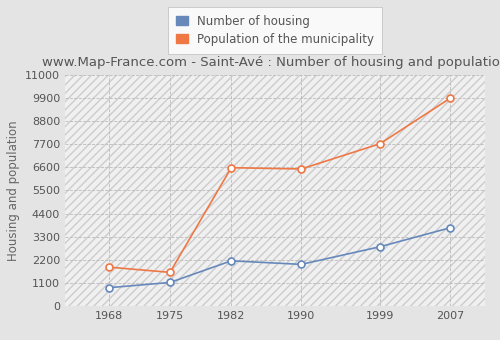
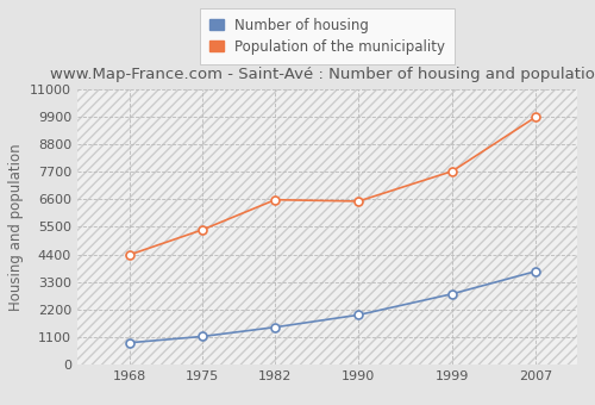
Population of the municipality/1968: 1850 -> 4380
Population of the municipality/1975: 1600 -> 5380
Number of housing/1982: 2150 -> 1490
